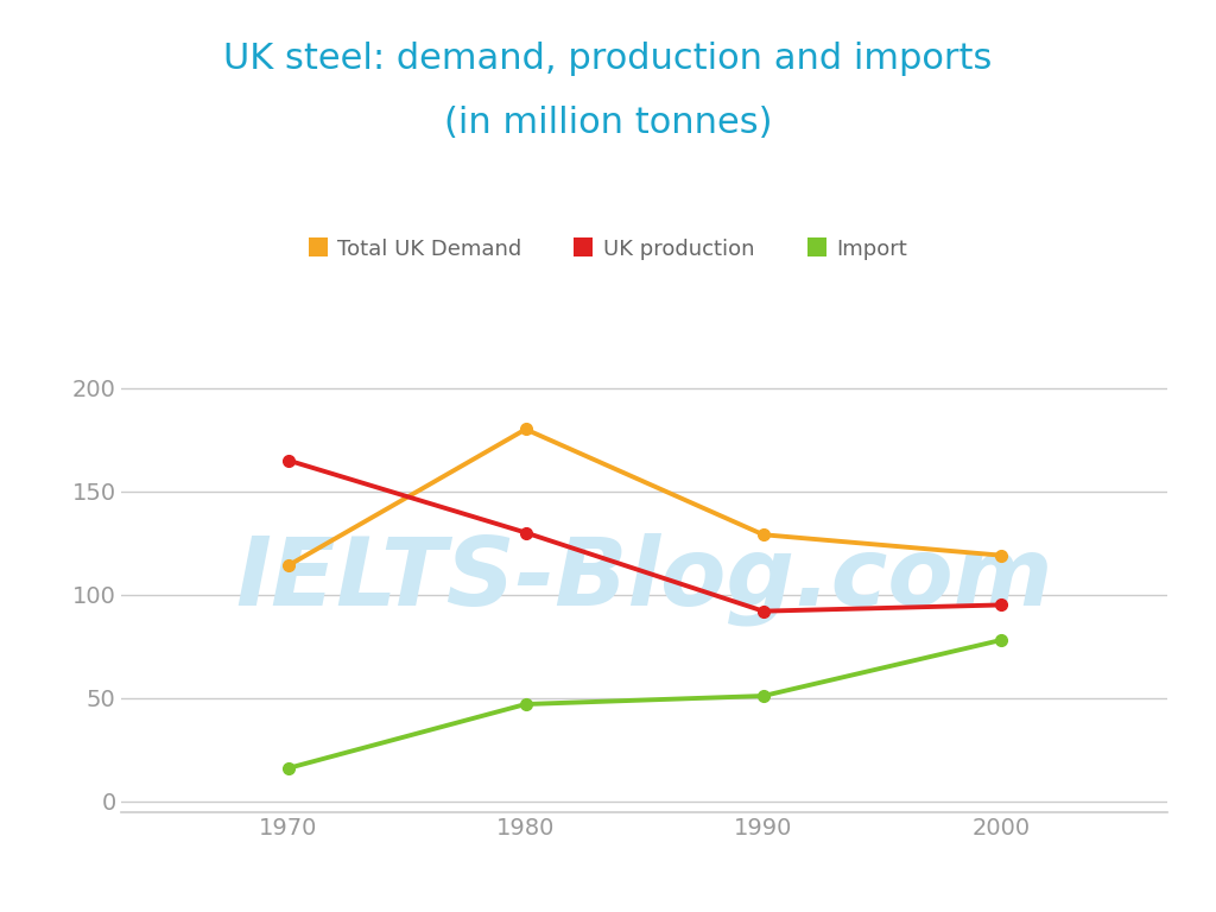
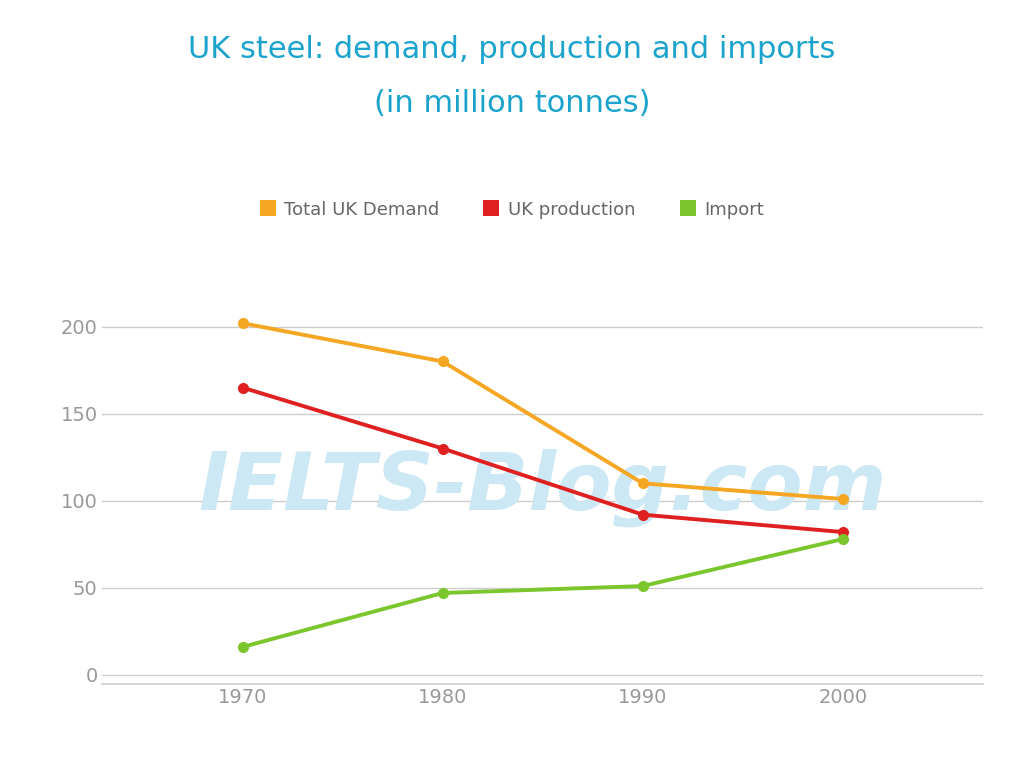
Total UK Demand/1970: 114 -> 202
Total UK Demand/1990: 129 -> 110
Total UK Demand/2000: 119 -> 101
UK production/2000: 95 -> 82
